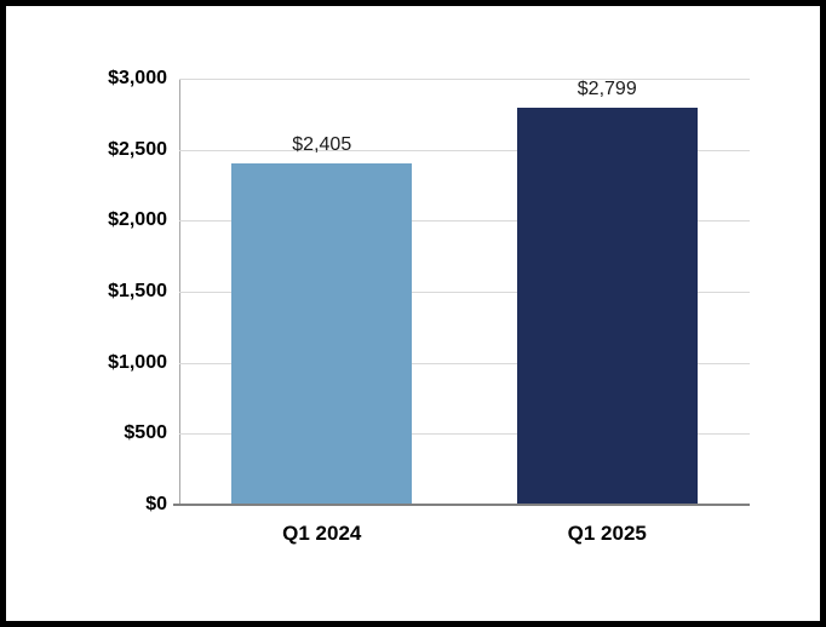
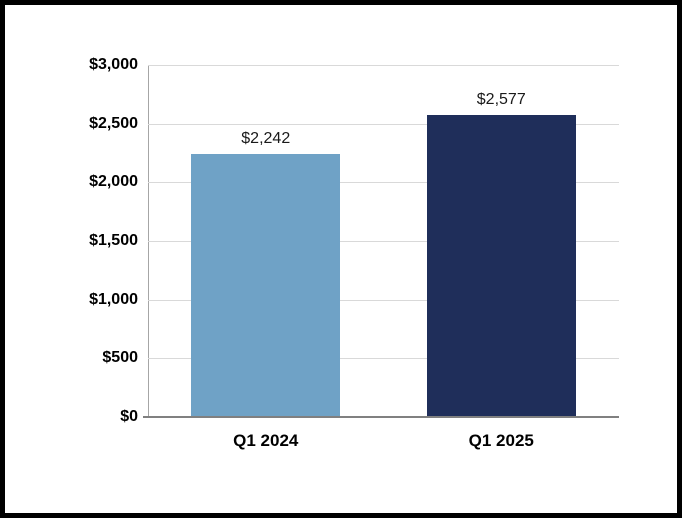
Q1 2024: $2,405 -> $2,242
Q1 2025: $2,799 -> $2,577
